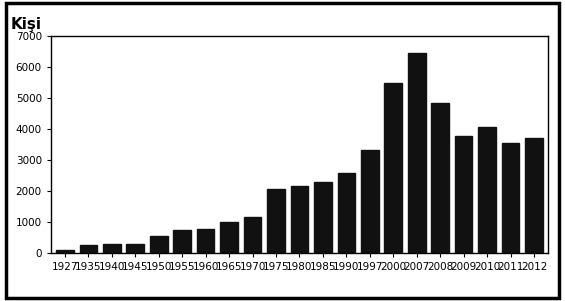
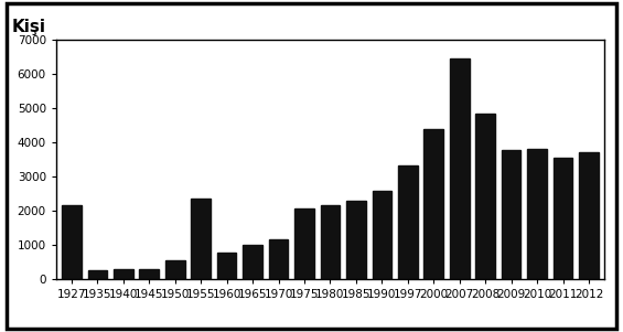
1927: 100 -> 2150
1955: 730 -> 2350
2000: 5500 -> 4400
2010: 4080 -> 3800
